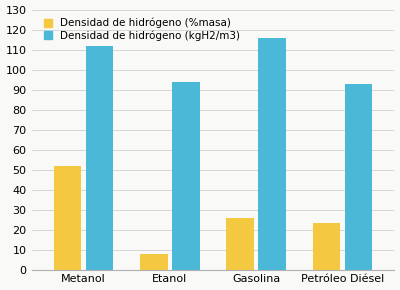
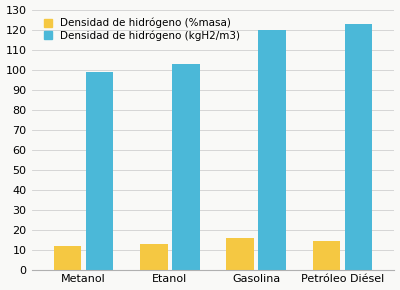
Densidad de hidrógeno (%masa)/Metanol: 52.0 -> 12.0
Densidad de hidrógeno (kgH2/m3)/Metanol: 112 -> 99
Densidad de hidrógeno (%masa)/Etanol: 8.0 -> 13.0
Densidad de hidrógeno (kgH2/m3)/Etanol: 94 -> 103
Densidad de hidrógeno (%masa)/Gasolina: 26.0 -> 16.0
Densidad de hidrógeno (kgH2/m3)/Gasolina: 116 -> 120
Densidad de hidrógeno (%masa)/Petróleo Diésel: 23.5 -> 14.5
Densidad de hidrógeno (kgH2/m3)/Petróleo Diésel: 93 -> 123
